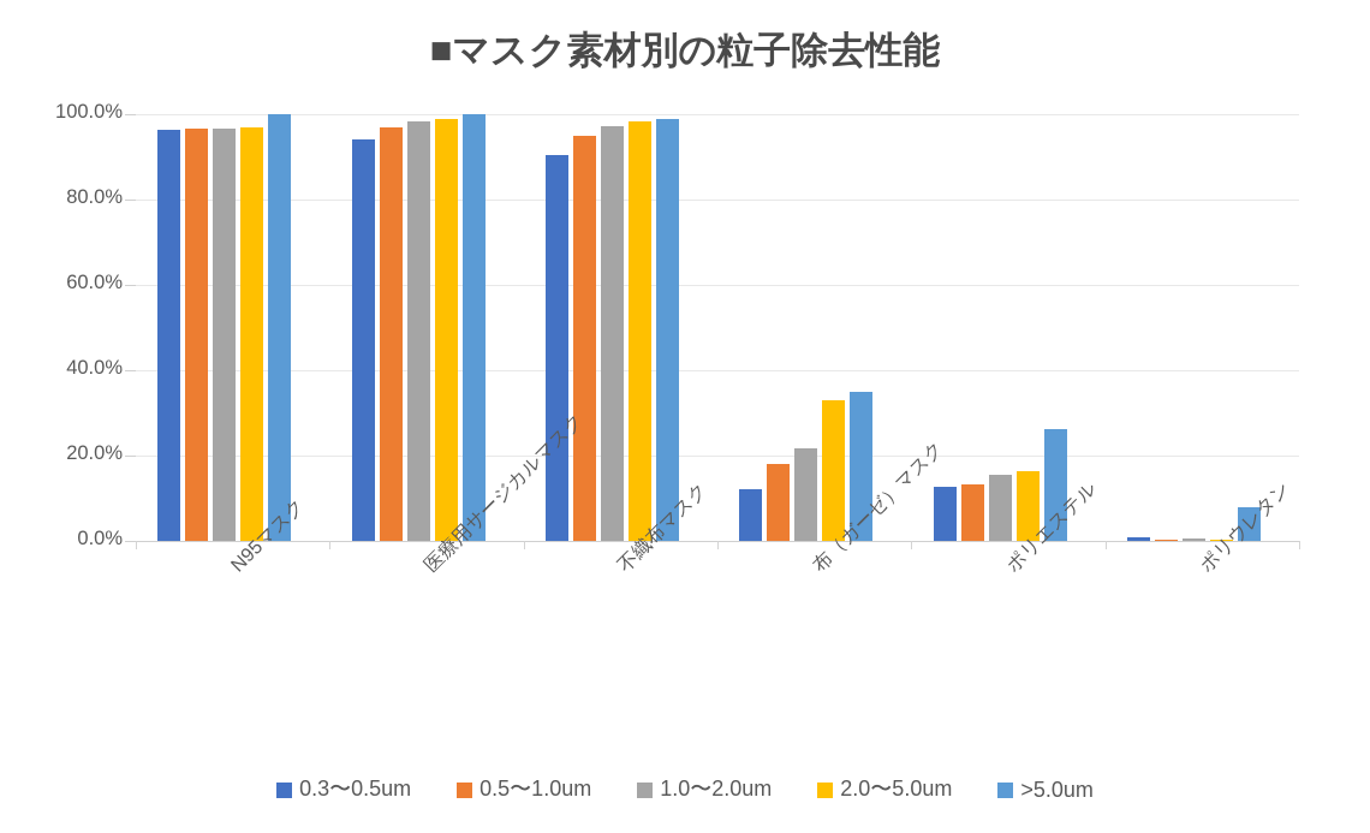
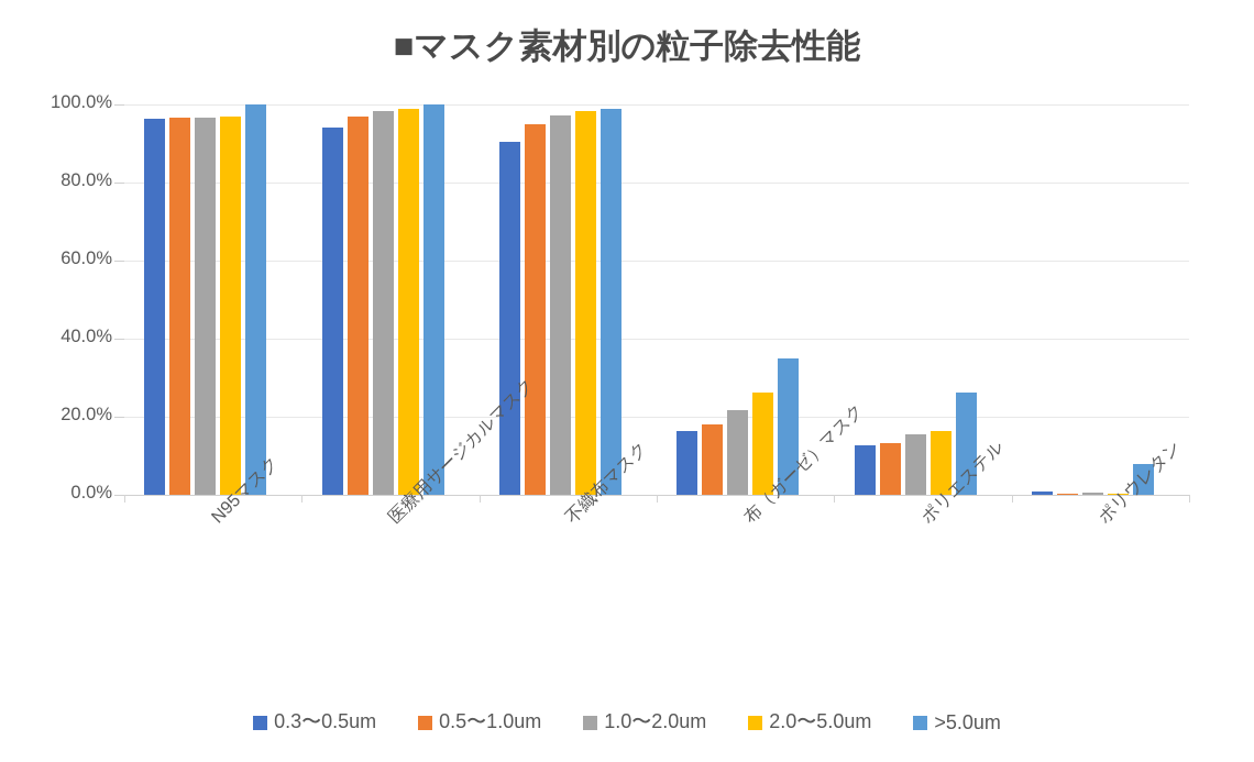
0.3〜0.5um/布（ガーゼ）マスク: 12% -> 16%
2.0〜5.0um/布（ガーゼ）マスク: 33% -> 26%
